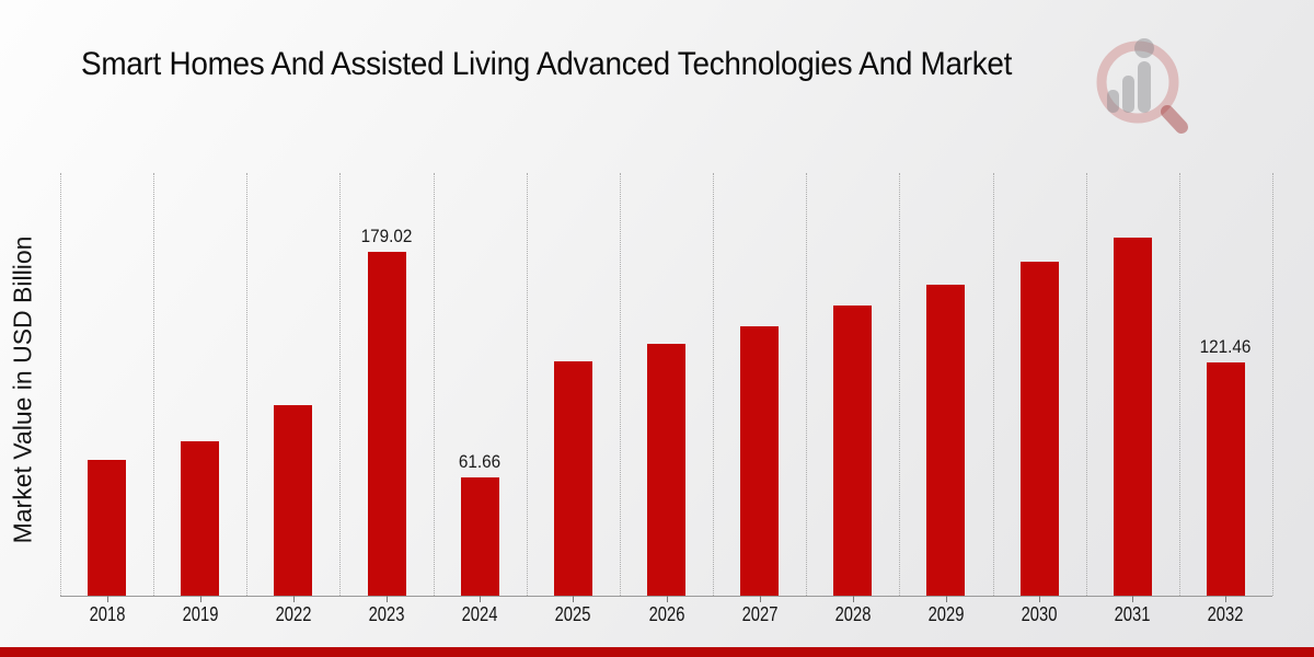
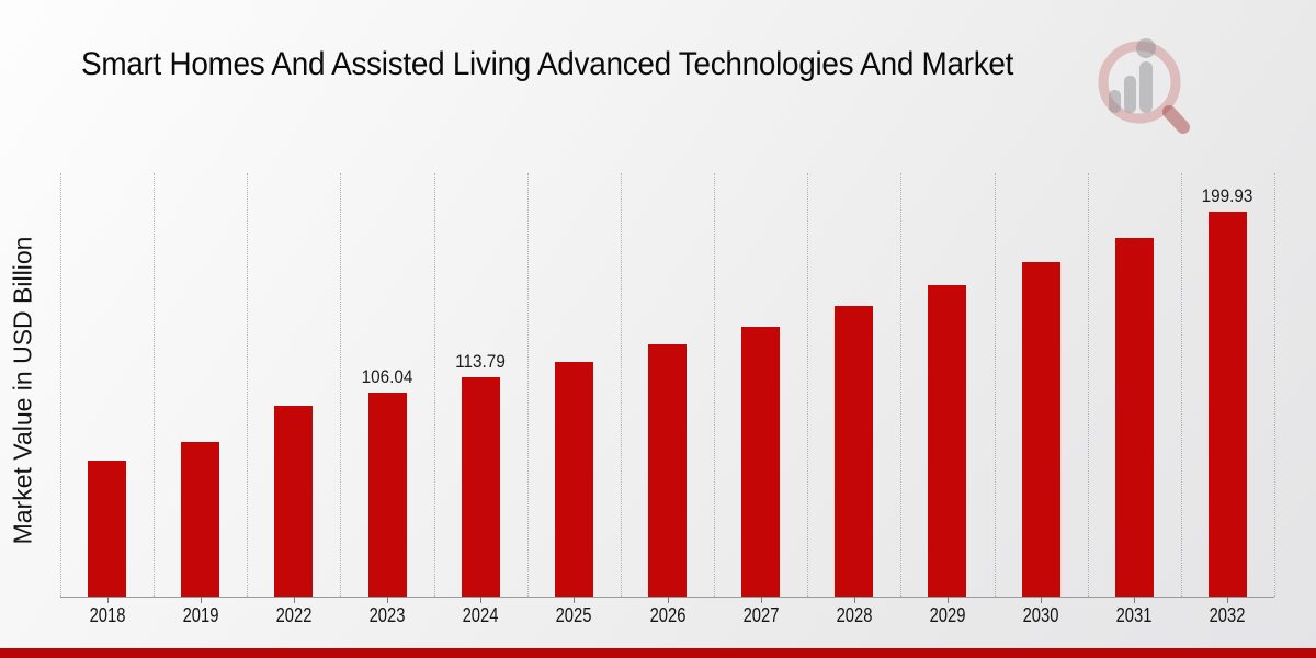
2023: 179.02 -> 106.04
2024: 61.66 -> 113.79
2032: 121.46 -> 199.93
